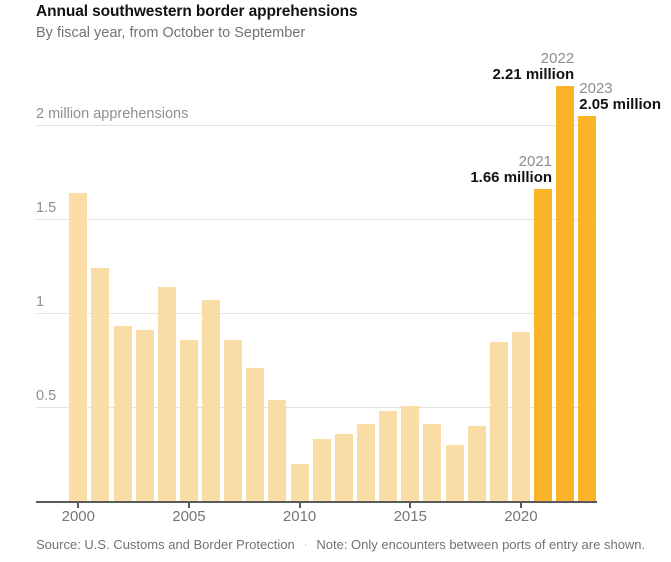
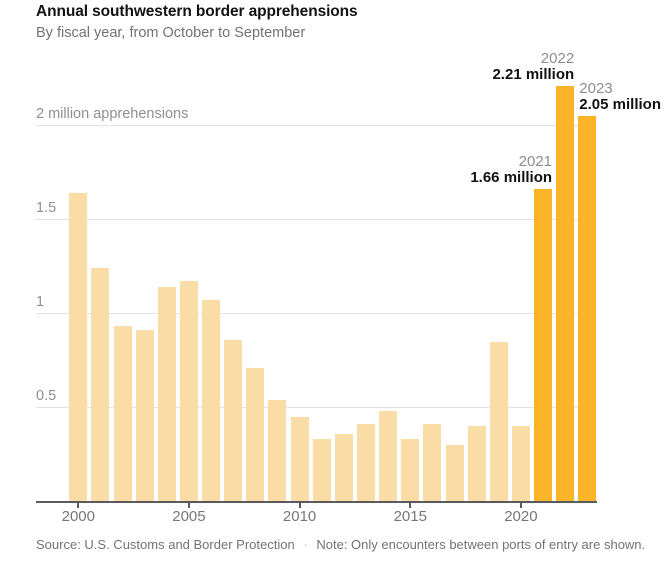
2005: 0.86 -> 1.17
2010: 0.20 -> 0.45
2015: 0.51 -> 0.33
2020: 0.90 -> 0.40
